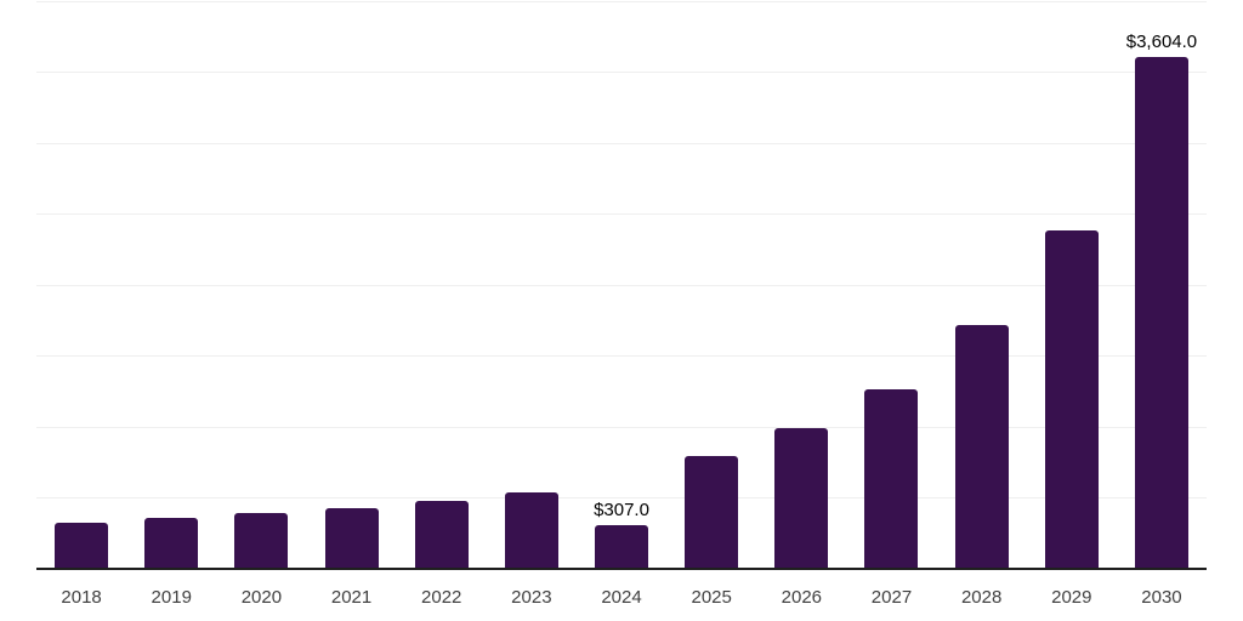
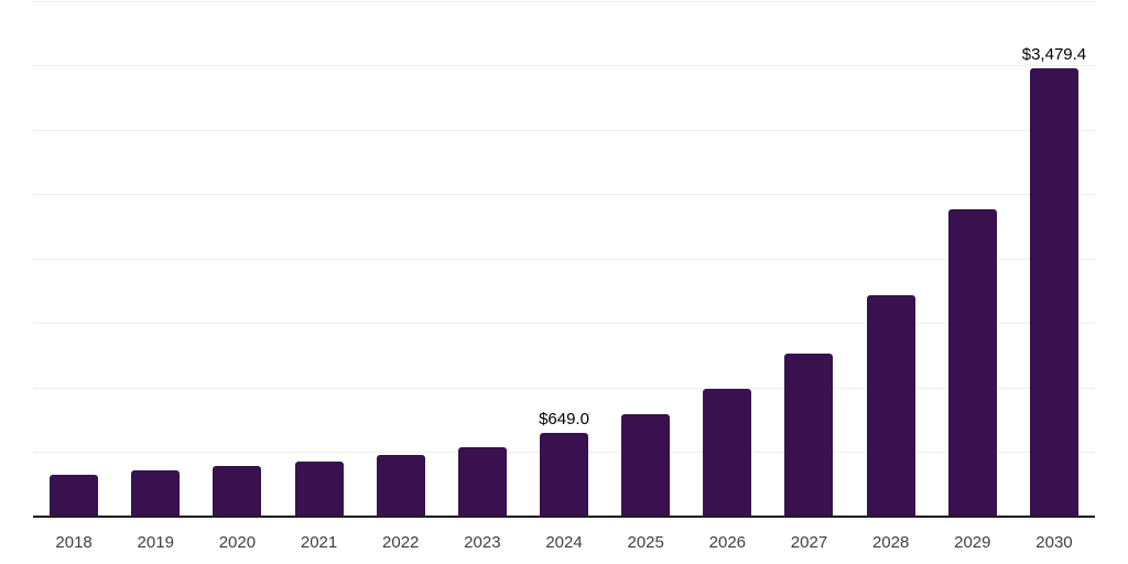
2024: $307.0 -> $649.0
2030: $3,604.0 -> $3,479.4
